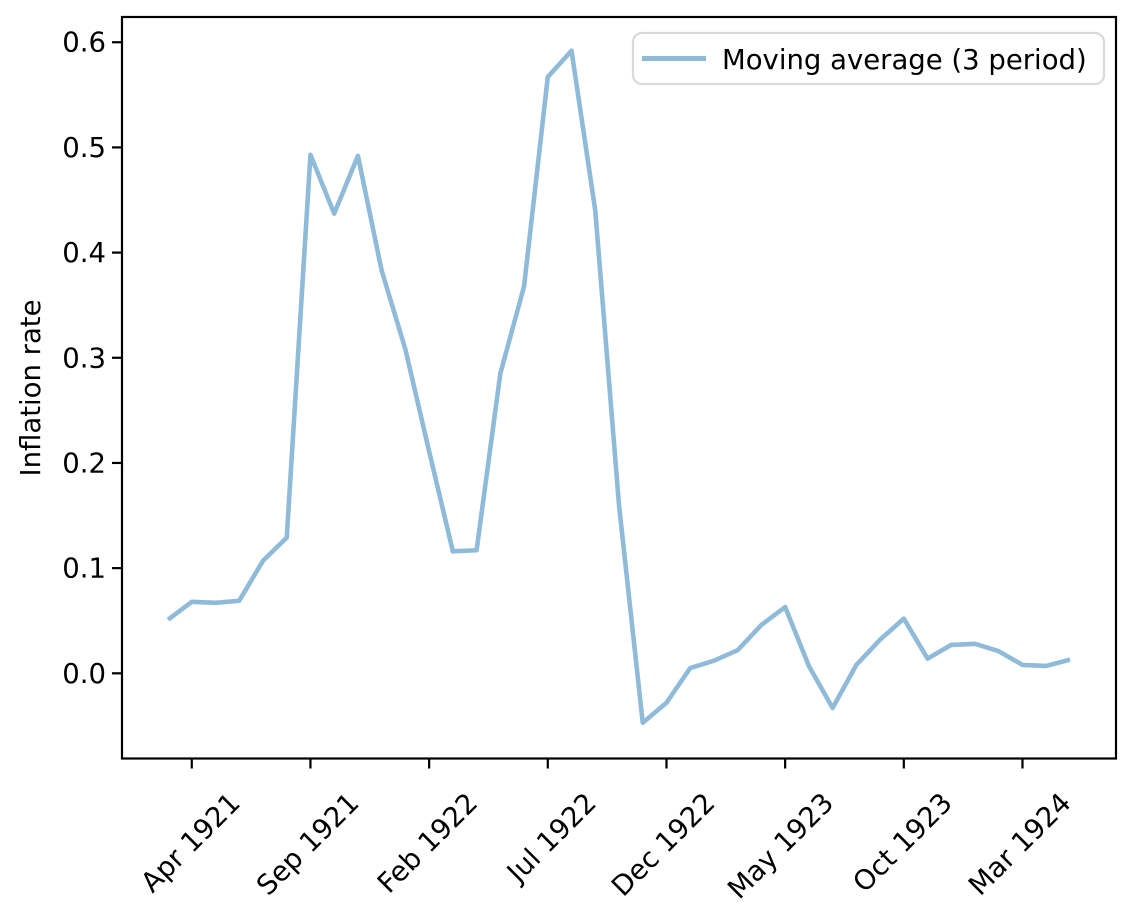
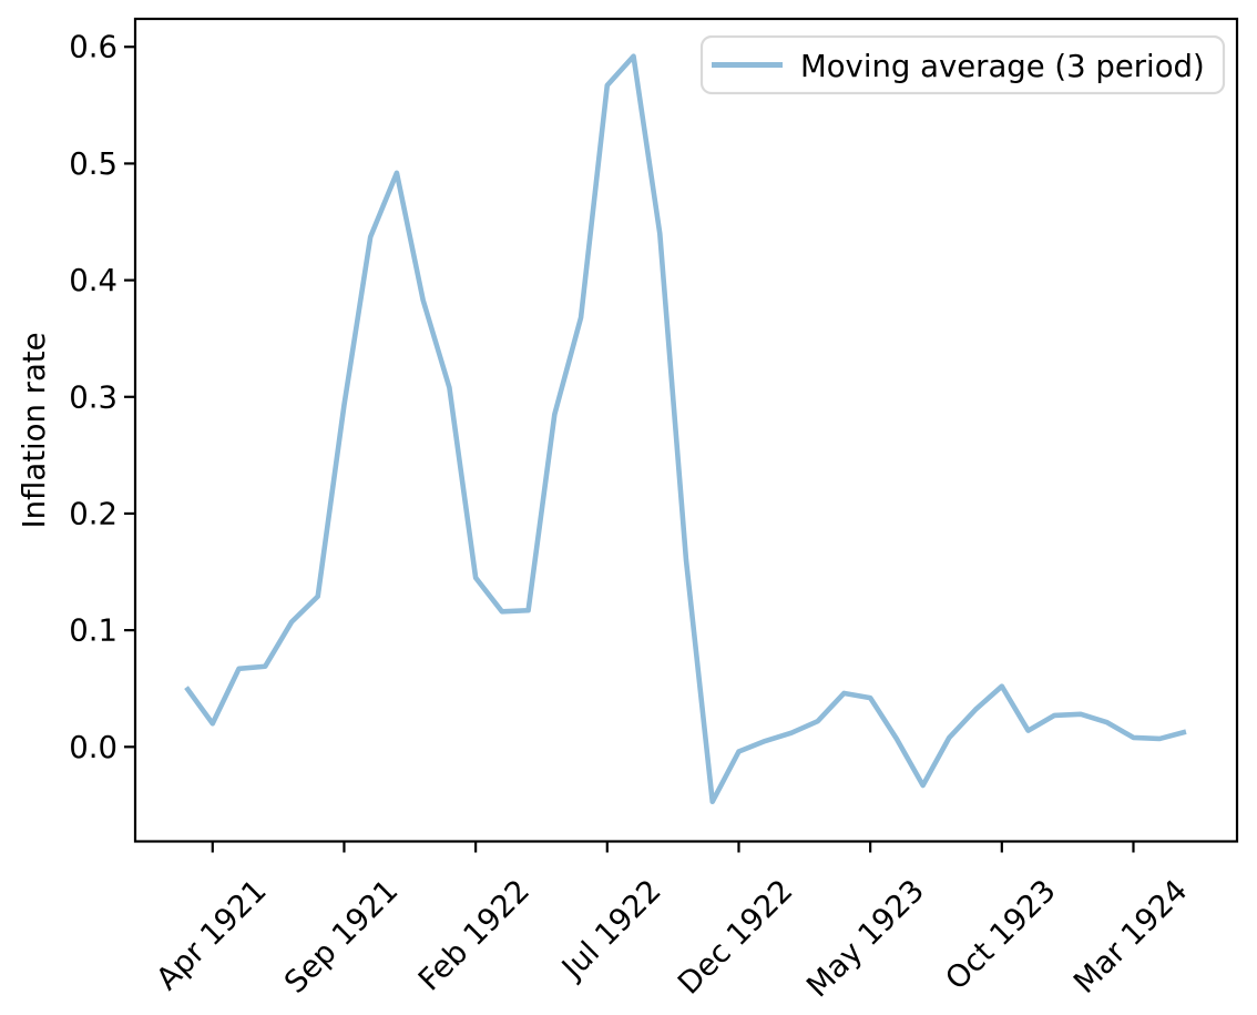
Apr 1921: 0.068 -> 0.020
Sep 1921: 0.493 -> 0.293
Feb 1922: 0.211 -> 0.145
Dec 1922: -0.028 -> -0.004
May 1923: 0.063 -> 0.042
